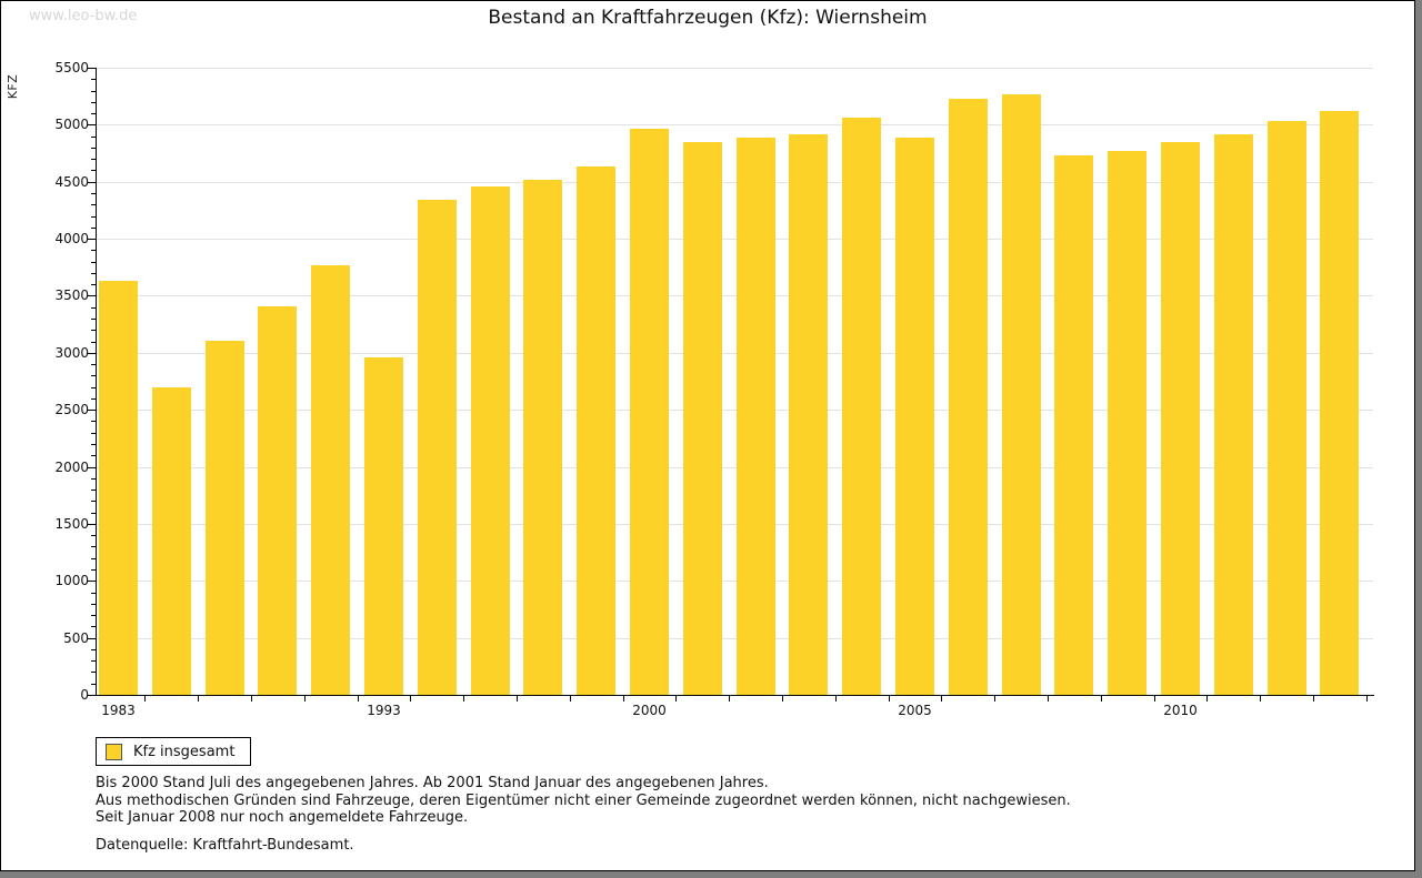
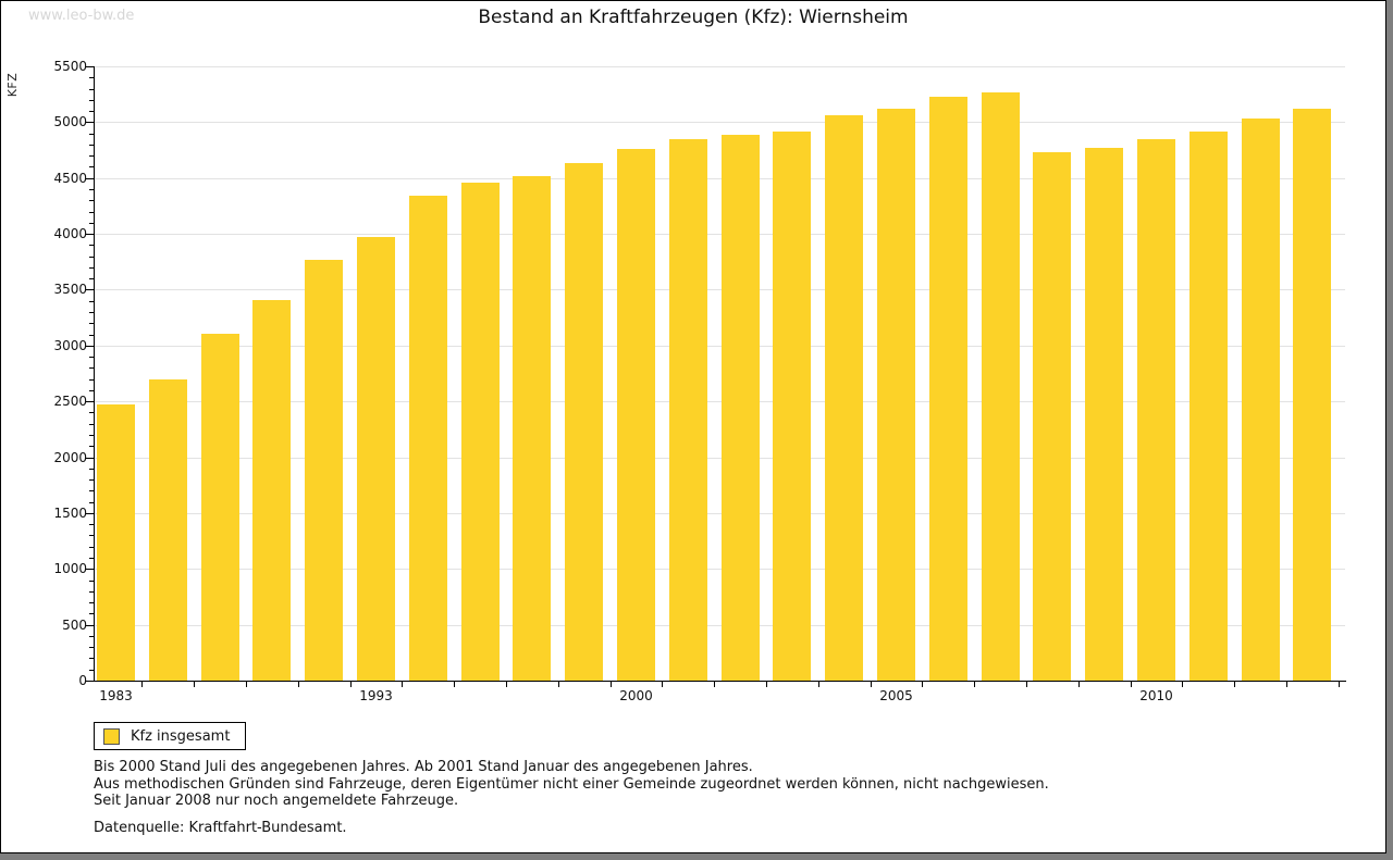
1983: 3630 -> 2480
1993: 2960 -> 3980
2000: 4960 -> 4760
2005: 4890 -> 5120
